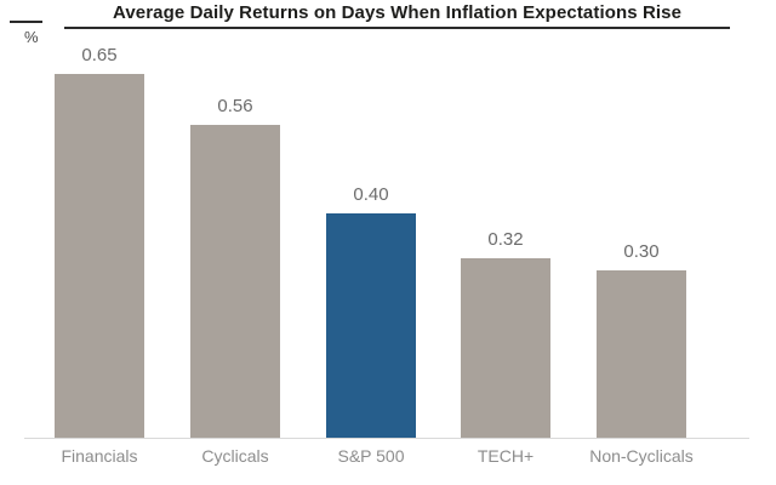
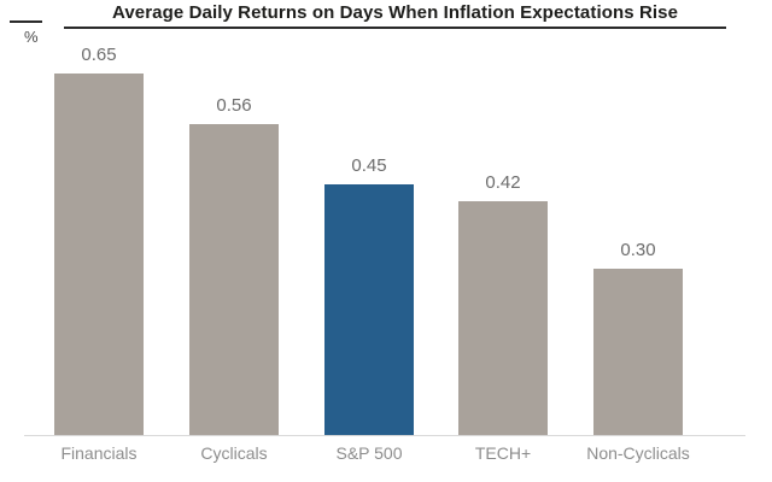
S&P 500: 0.40 -> 0.45
TECH+: 0.32 -> 0.42
